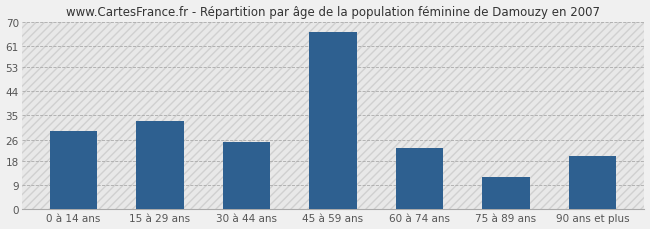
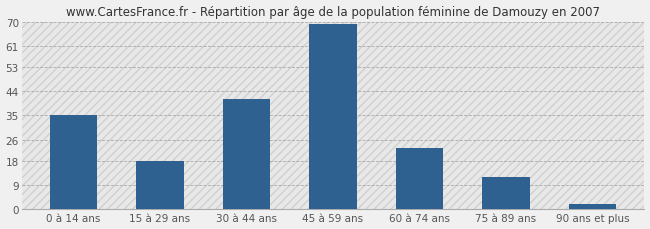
0 à 14 ans: 29 -> 35
15 à 29 ans: 33 -> 18
30 à 44 ans: 25 -> 41
45 à 59 ans: 66 -> 69
90 ans et plus: 20 -> 2
